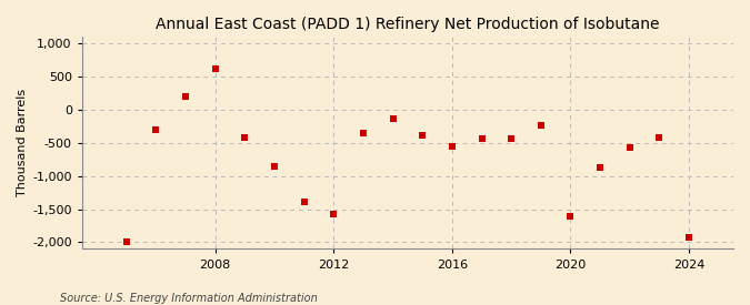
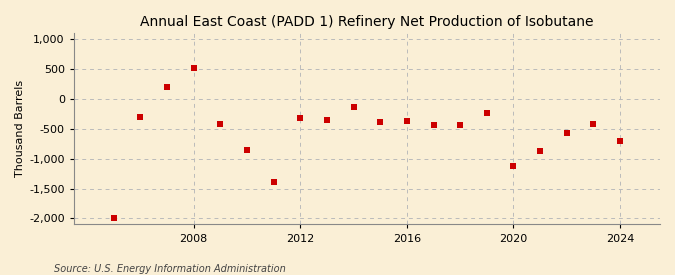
2008: 620 -> 520
2012: -1,580 -> -320
2016: -560 -> -370
2020: -1,600 -> -1,120
2024: -1,920 -> -700
